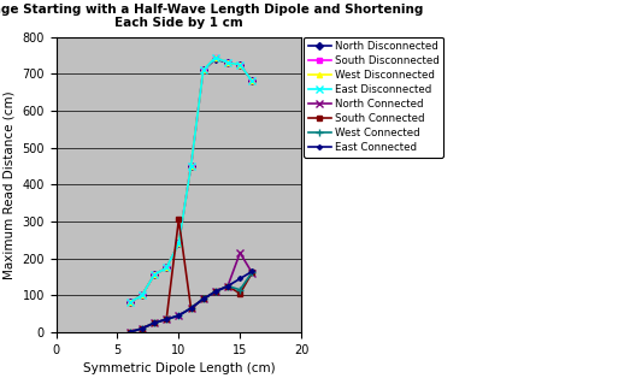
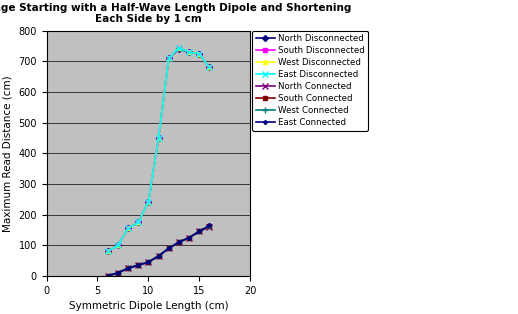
South Connected/10: 305 -> 45
North Connected/15: 215 -> 145
South Connected/15: 105 -> 145
West Connected/15: 115 -> 145
